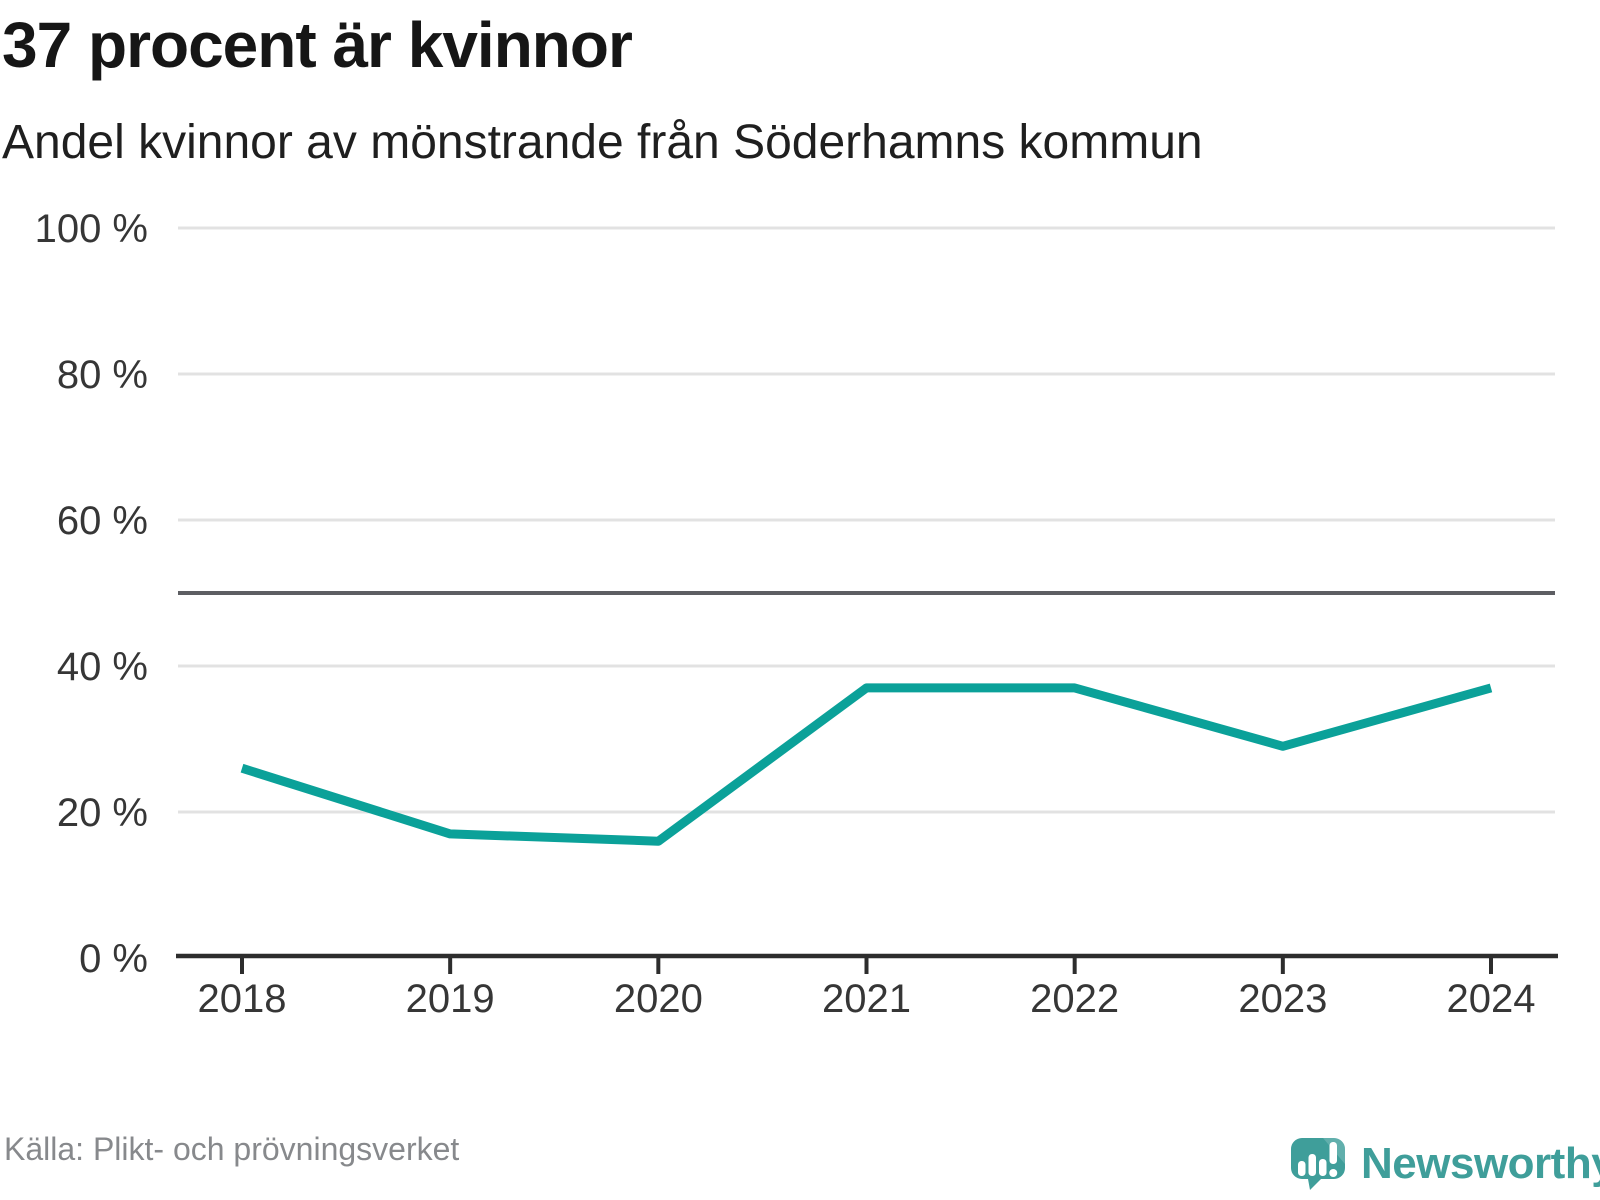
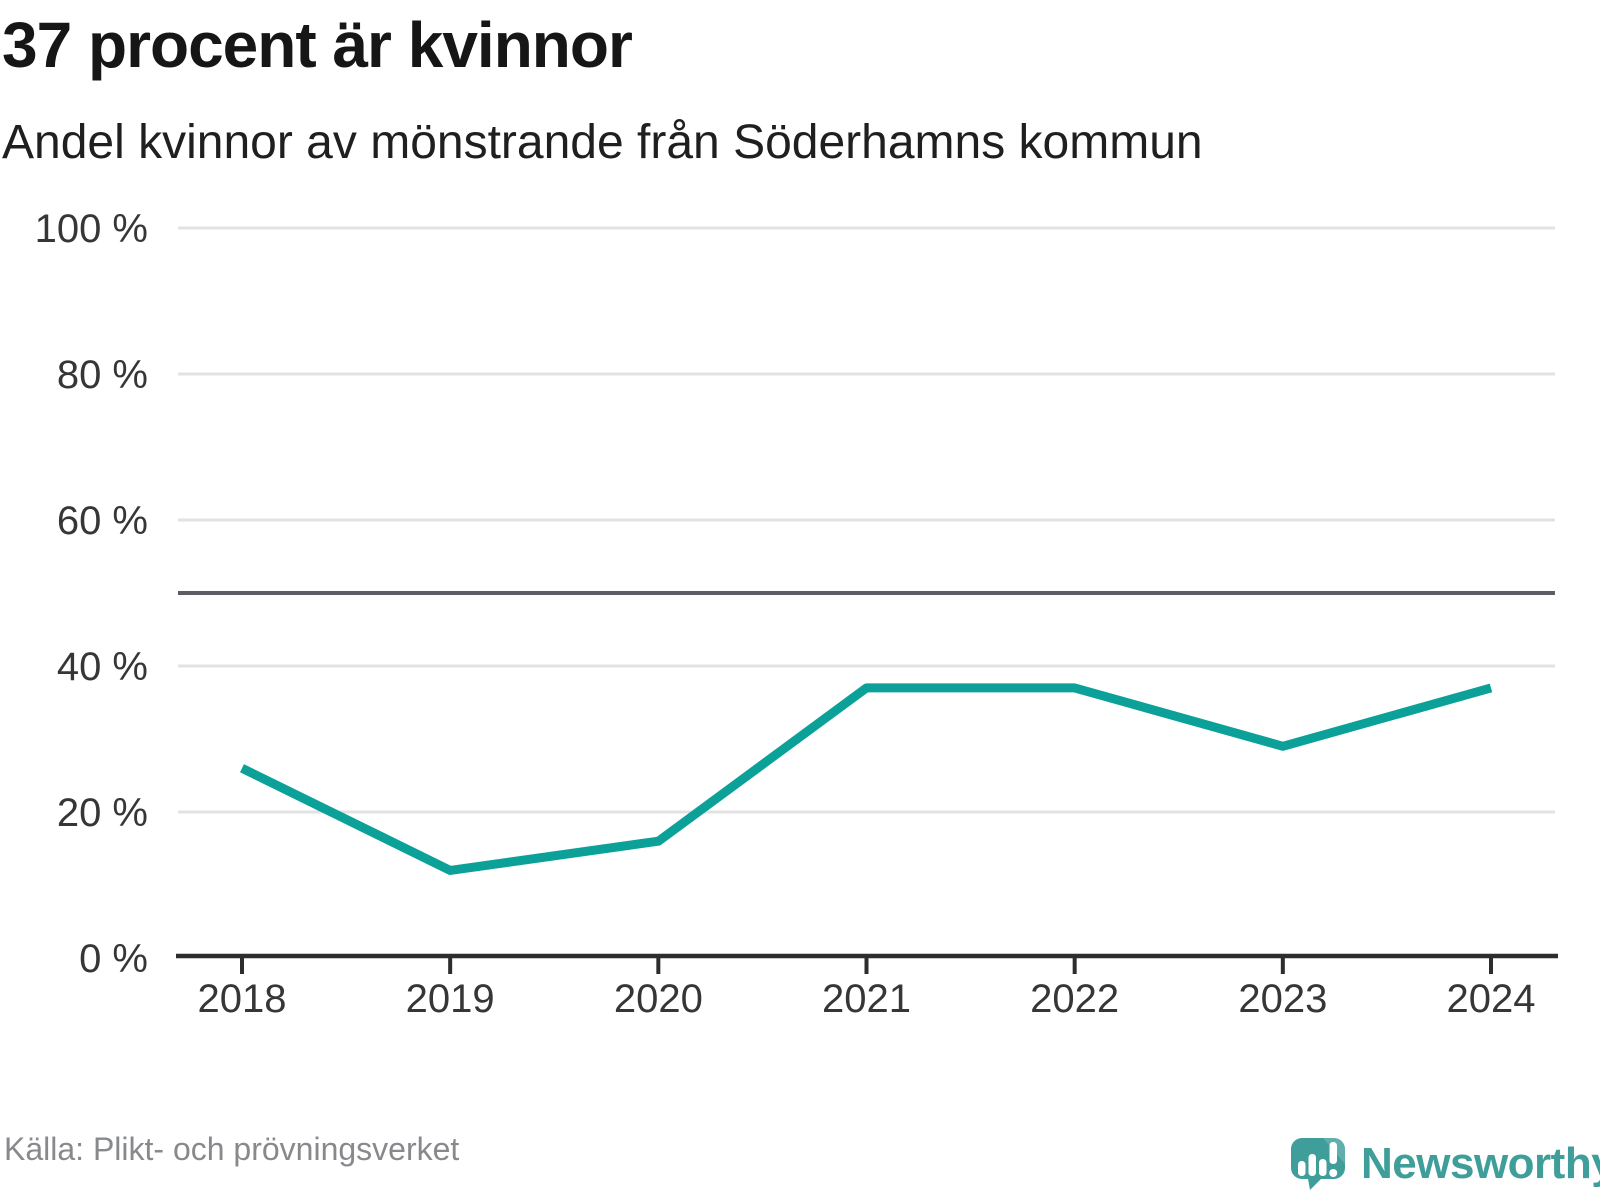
2019: 17% -> 12%
